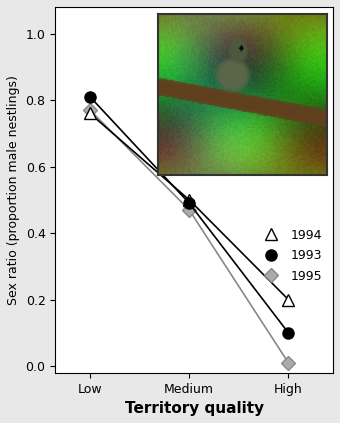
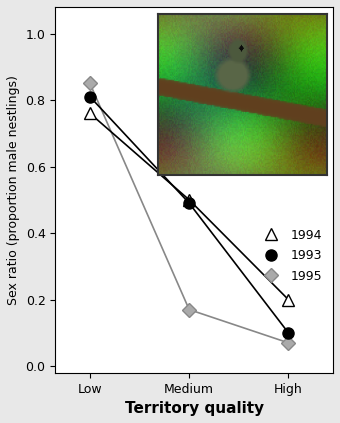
1995/Low: 0.77 -> 0.85
1995/Medium: 0.47 -> 0.17
1995/High: 0.01 -> 0.07
